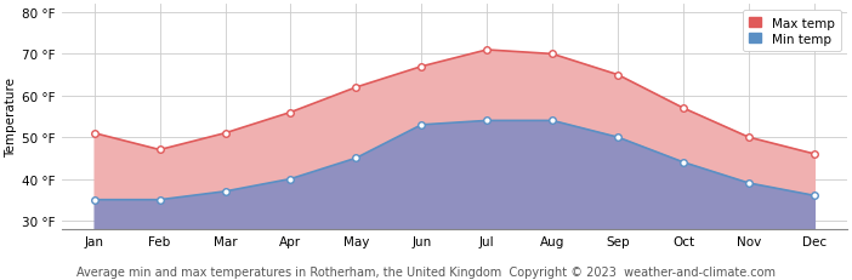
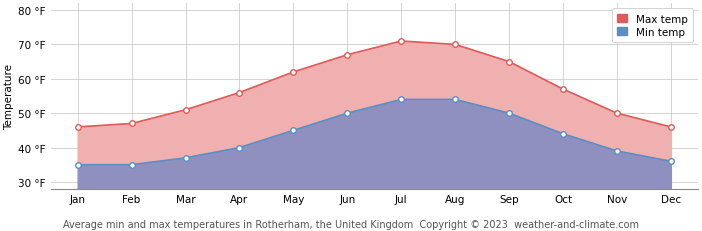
Max temp/Jan: 51 °F -> 46 °F
Min temp/Jun: 53 °F -> 50 °F
